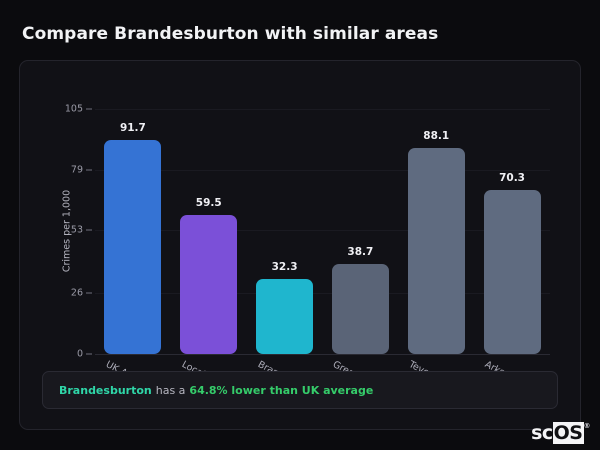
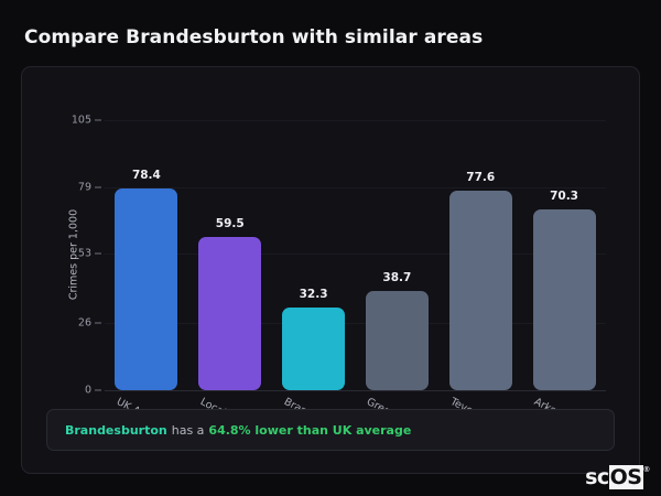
UK Average: 91.7 -> 78.4
Teversham: 88.1 -> 77.6
